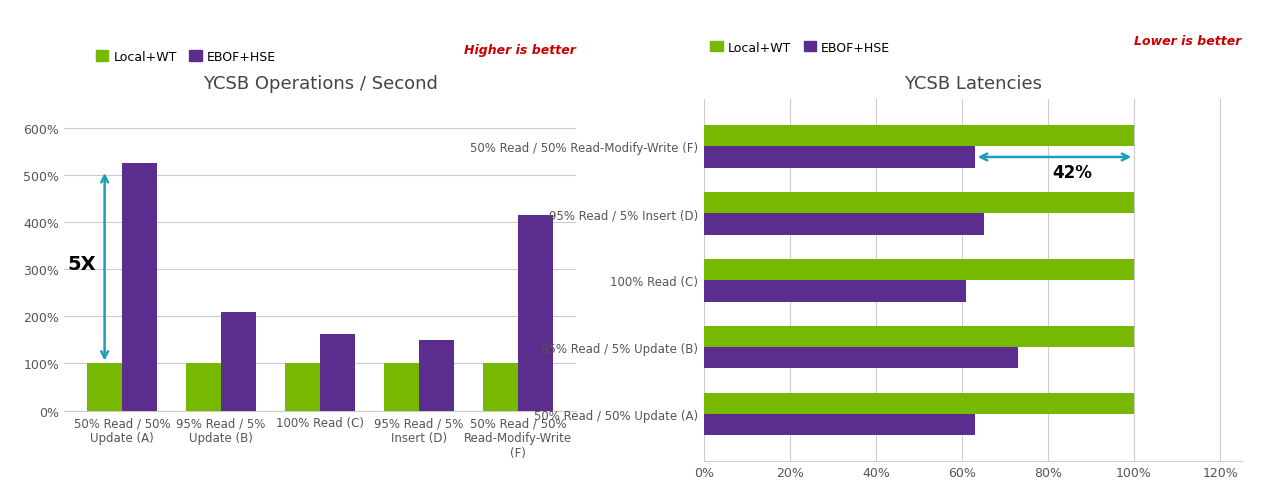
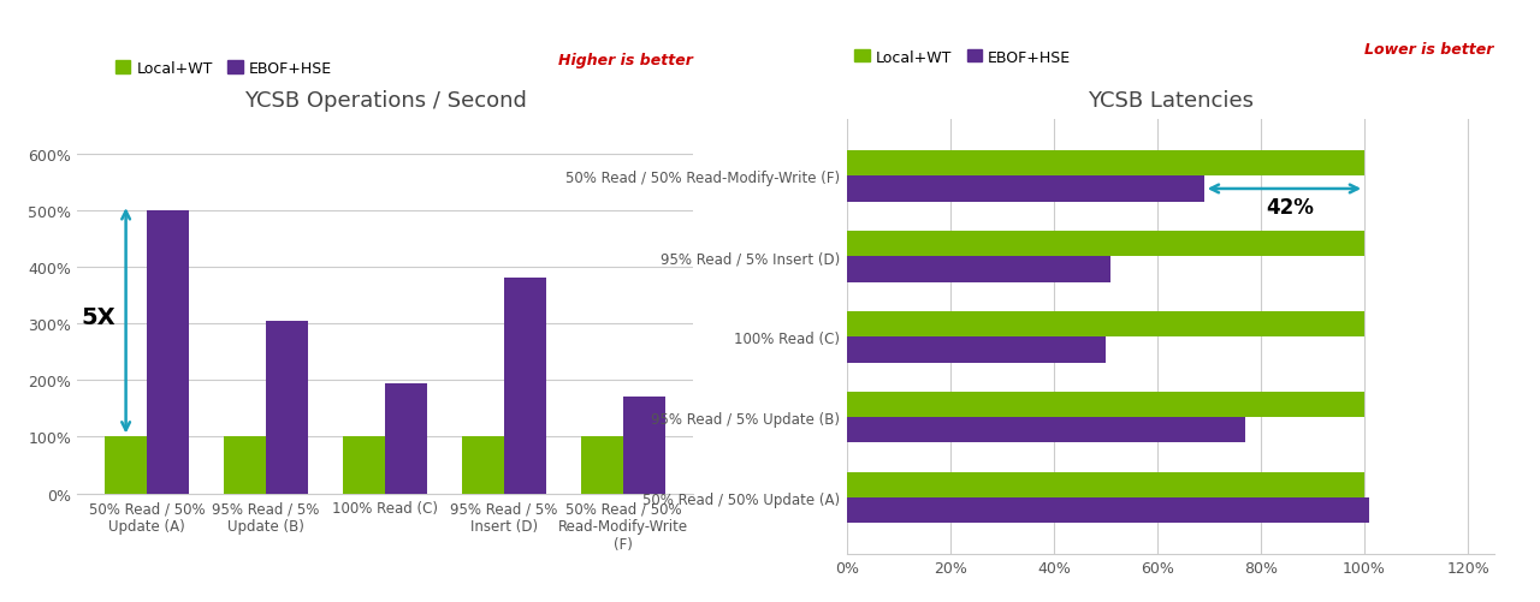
YCSB Operations / Second/EBOF+HSE/50% Read / 50% Update (A): 525% -> 500%
YCSB Operations / Second/EBOF+HSE/95% Read / 5% Update (B): 210% -> 305%
YCSB Operations / Second/EBOF+HSE/100% Read (C): 163% -> 195%
YCSB Operations / Second/EBOF+HSE/95% Read / 5% Insert (D): 150% -> 380%
YCSB Operations / Second/EBOF+HSE/50% Read / 50% Read-Modify-Write (F): 415% -> 170%
YCSB Latencies/EBOF+HSE/50% Read / 50% Read-Modify-Write (F): 63% -> 69%
YCSB Latencies/EBOF+HSE/95% Read / 5% Insert (D): 65% -> 51%
YCSB Latencies/EBOF+HSE/100% Read (C): 61% -> 50%
YCSB Latencies/EBOF+HSE/95% Read / 5% Update (B): 73% -> 77%
YCSB Latencies/EBOF+HSE/50% Read / 50% Update (A): 63% -> 101%
